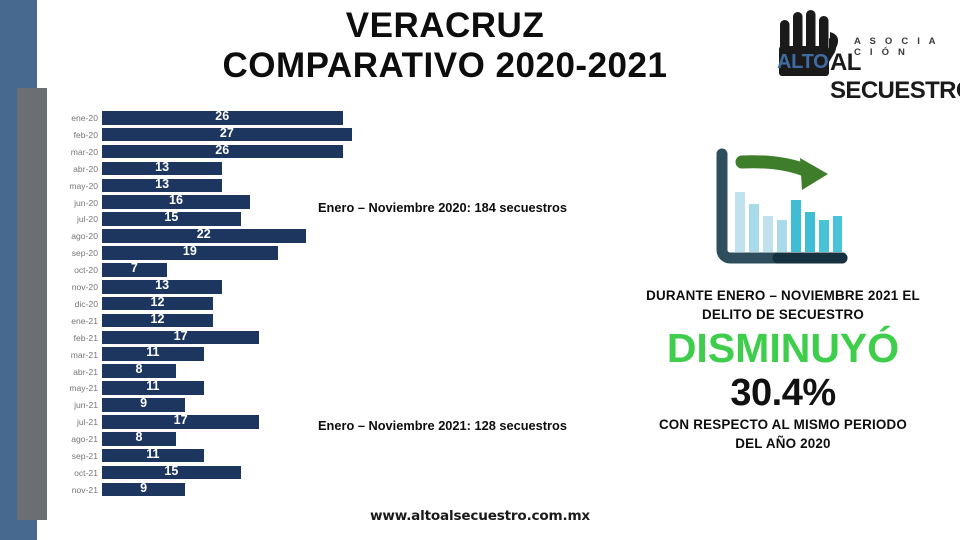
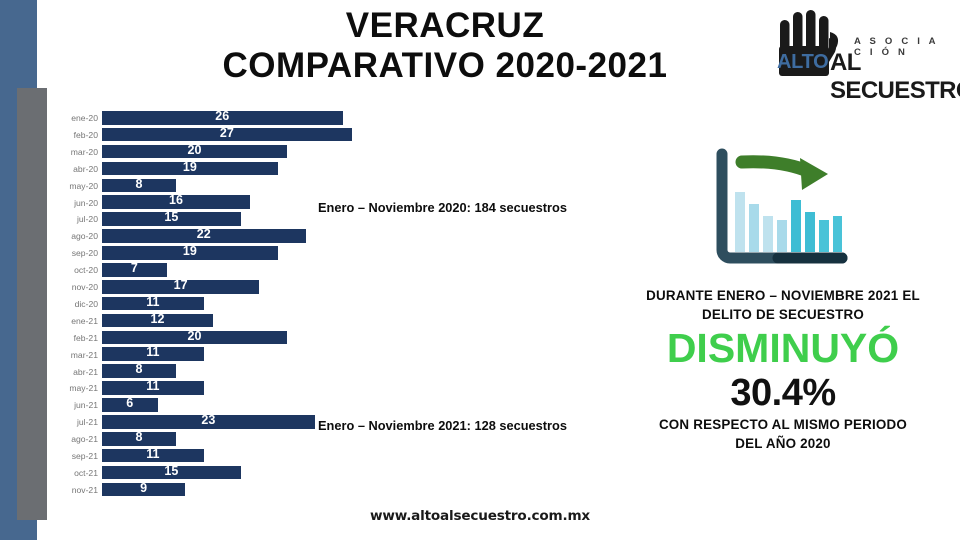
mar-20: 26 -> 20
abr-20: 13 -> 19
may-20: 13 -> 8
nov-20: 13 -> 17
dic-20: 12 -> 11
feb-21: 17 -> 20
jun-21: 9 -> 6
jul-21: 17 -> 23
